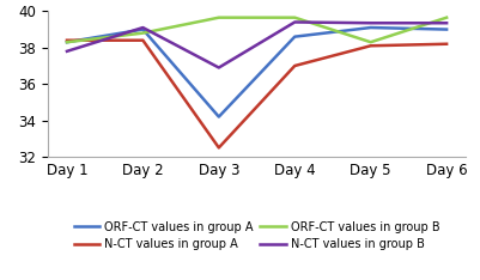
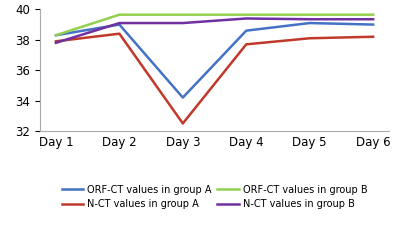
N-CT values in group A/Day 1: 38.4 -> 37.9
ORF-CT values in group B/Day 2: 38.8 -> 39.6
N-CT values in group B/Day 3: 36.9 -> 39.1
N-CT values in group A/Day 4: 37.0 -> 37.7
ORF-CT values in group B/Day 5: 38.3 -> 39.6
